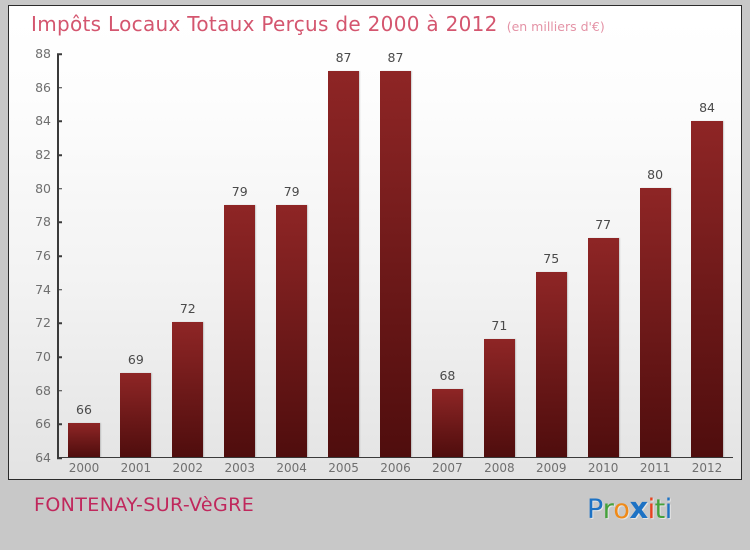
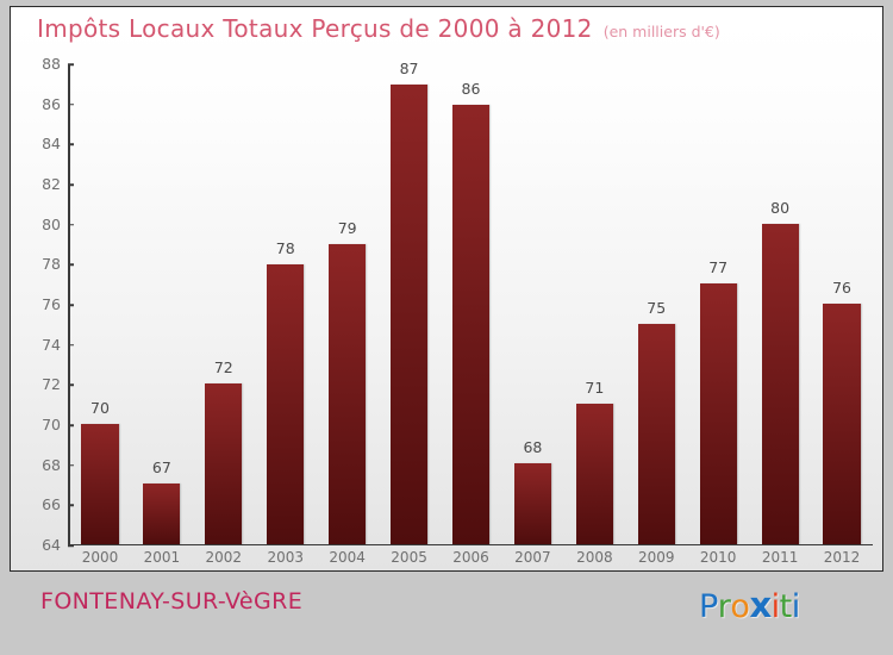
2000: 66 -> 70
2001: 69 -> 67
2003: 79 -> 78
2006: 87 -> 86
2012: 84 -> 76
